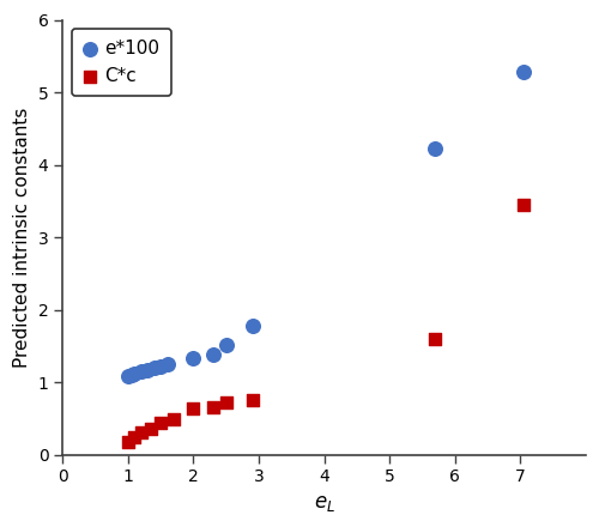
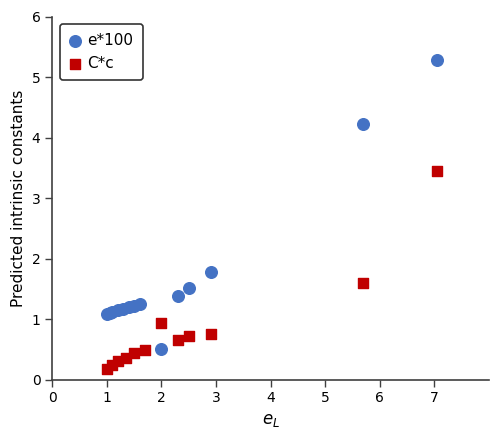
e*100/2: 1.33 -> 0.50
C*c/2: 0.63 -> 0.94
